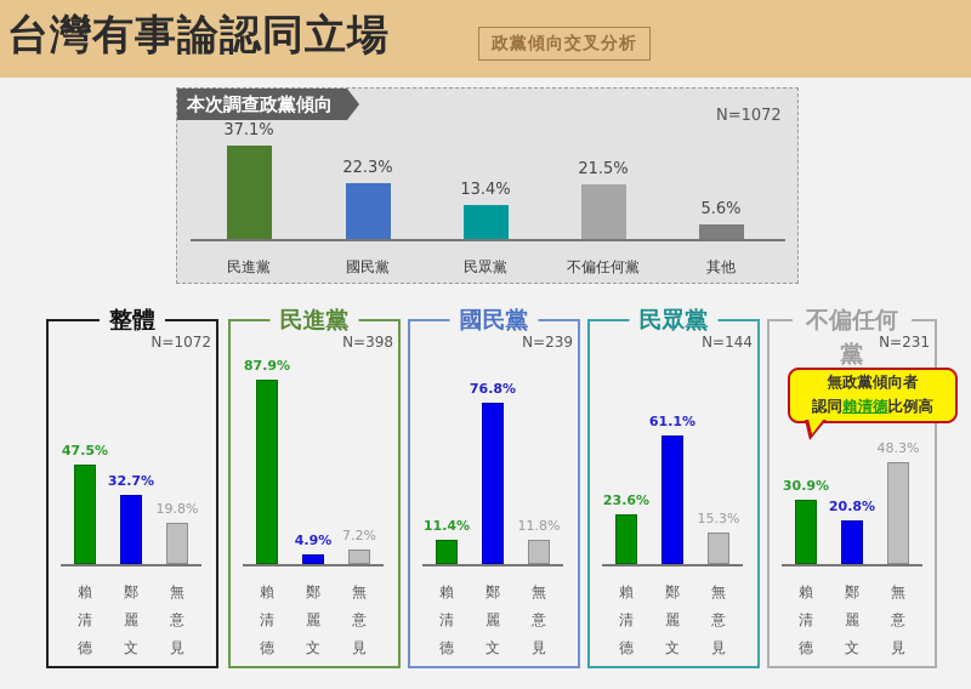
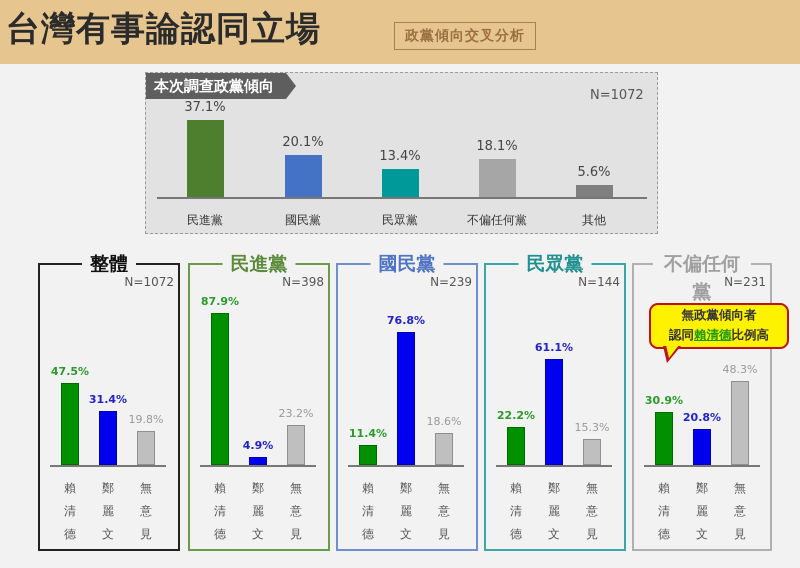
本次調查政黨傾向/國民黨: 22.3% -> 20.1%
本次調查政黨傾向/不偏任何黨: 21.5% -> 18.1%
整體/鄭麗文: 32.7% -> 31.4%
民進黨/無意見: 7.2% -> 23.2%
國民黨/無意見: 11.8% -> 18.6%
民眾黨/賴清德: 23.6% -> 22.2%
